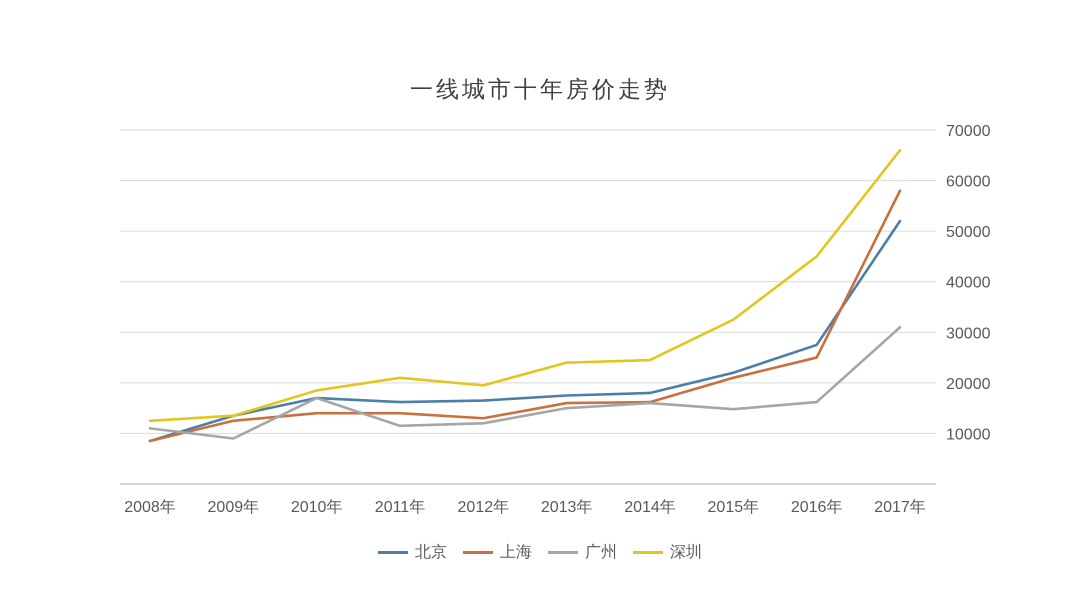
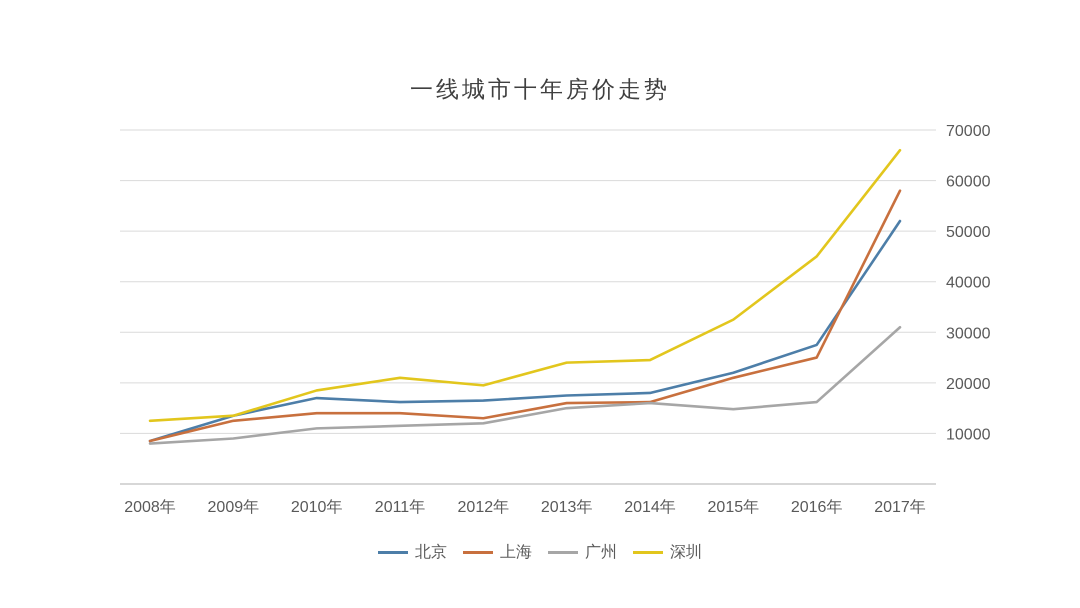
广州/2008年: 11000 -> 8000
广州/2010年: 17000 -> 11000
